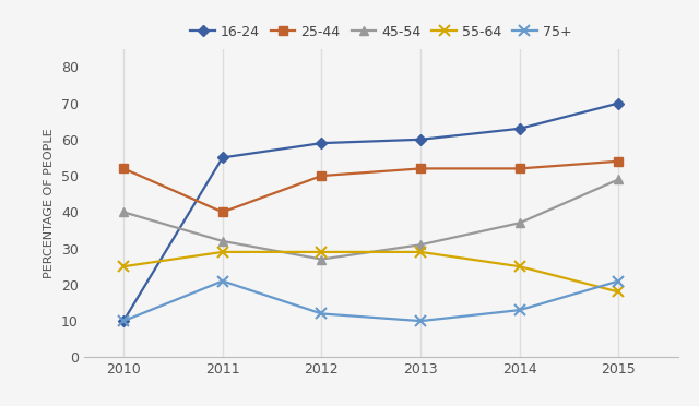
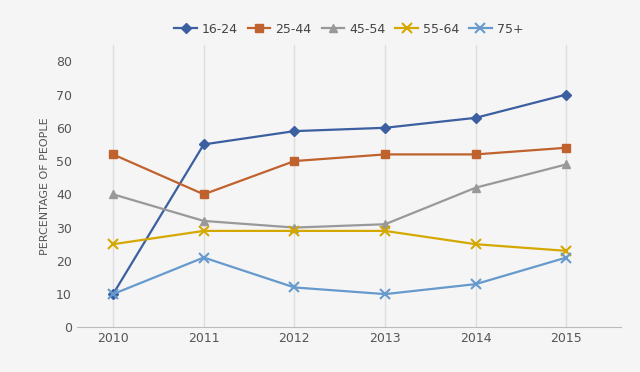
45-54/2012: 27 -> 30
45-54/2014: 37 -> 42
55-64/2015: 18 -> 23
